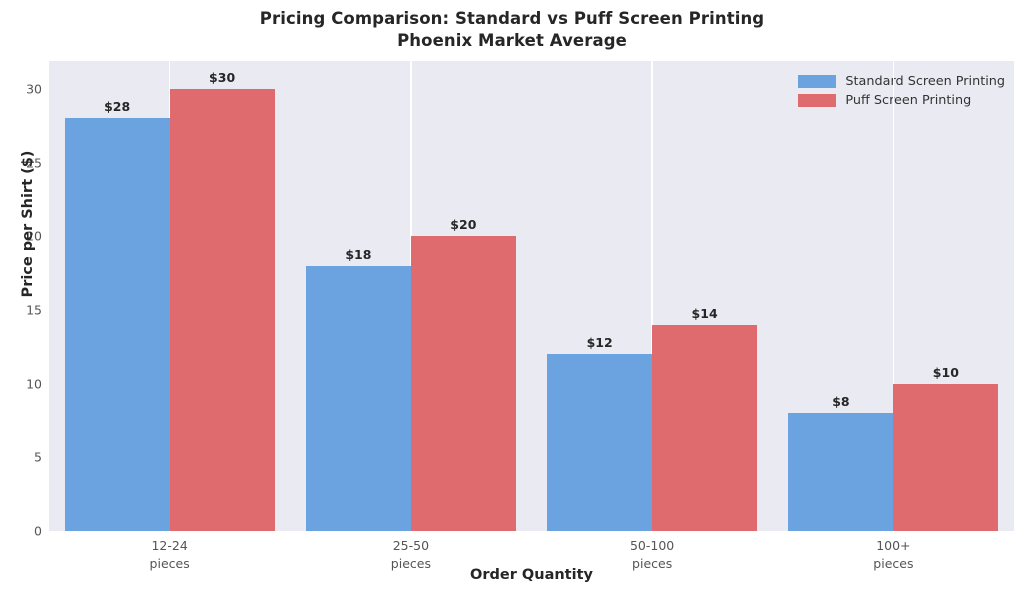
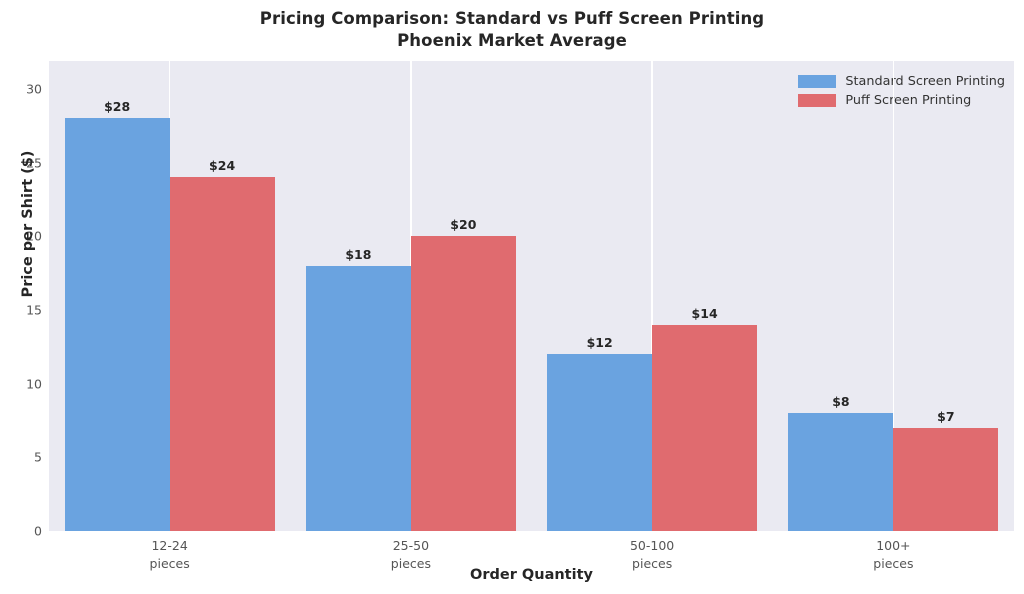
Puff Screen Printing/12-24 pieces: $30 -> $24
Puff Screen Printing/100+ pieces: $10 -> $7
